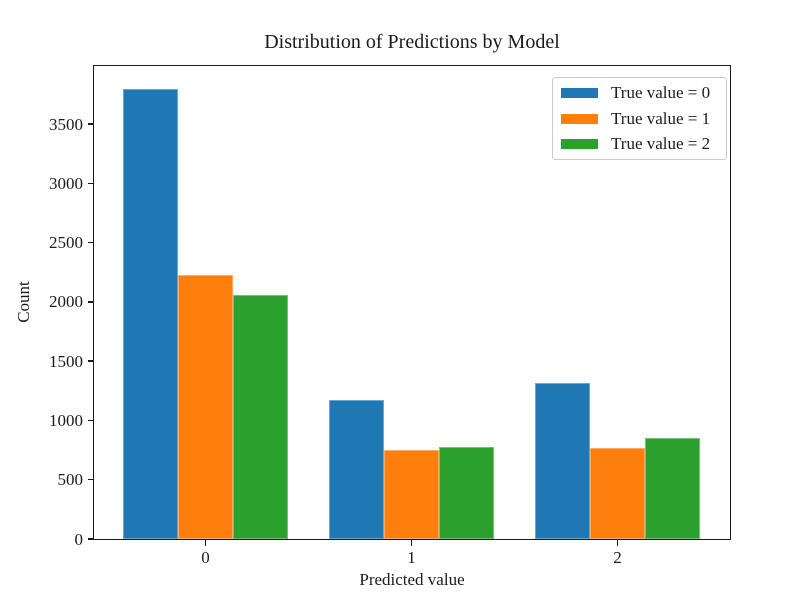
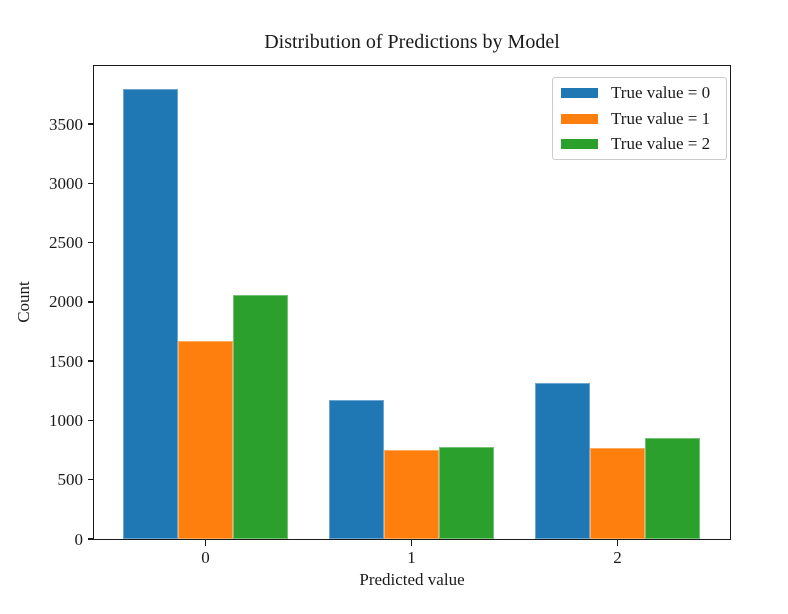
True value = 1/0: 2230 -> 1670
